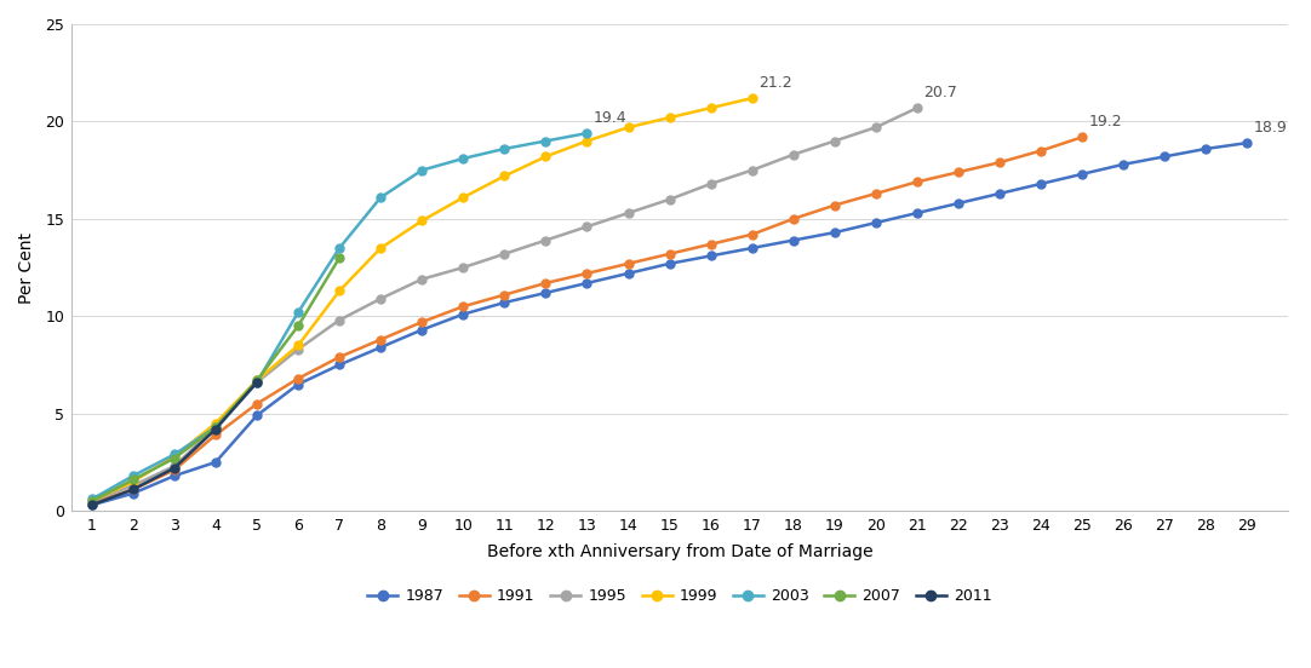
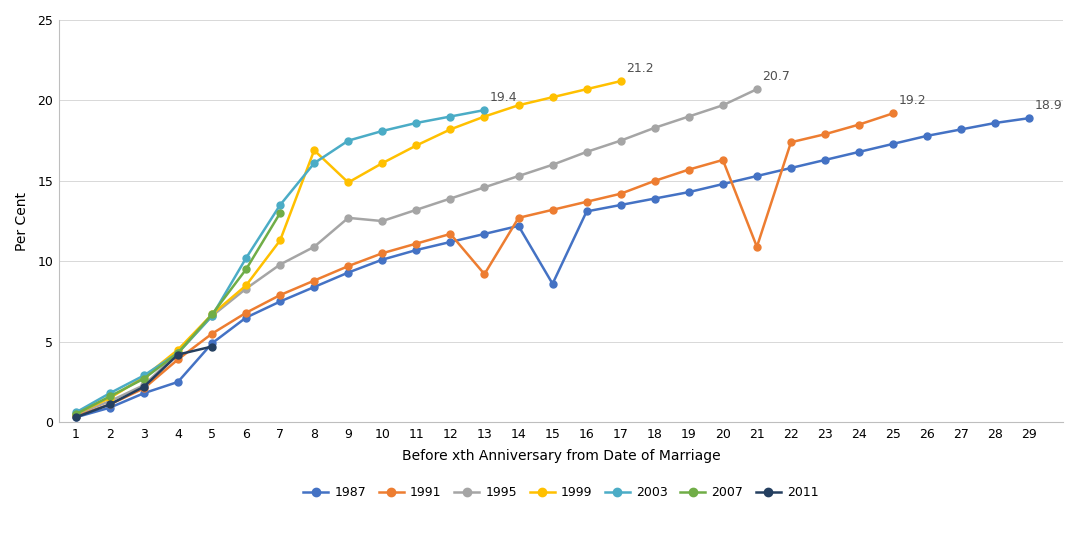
2011/5: 6.6 -> 4.7
1999/8: 13.5 -> 16.9
1995/9: 11.9 -> 12.7
1991/13: 12.2 -> 9.2
1987/15: 12.7 -> 8.6
1991/21: 16.9 -> 10.9
